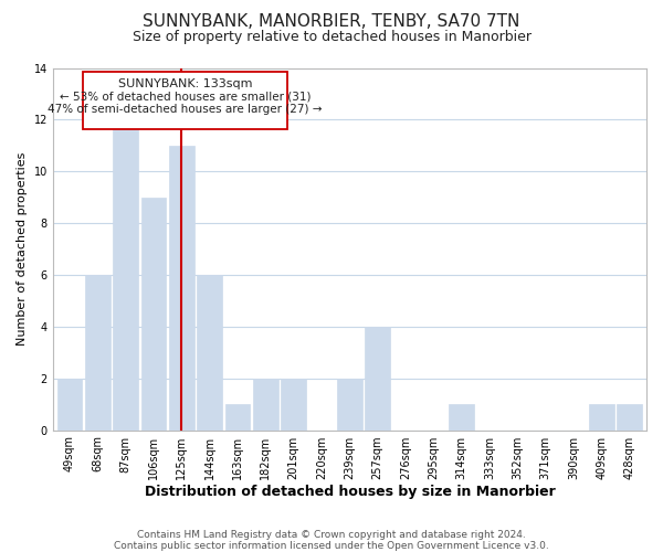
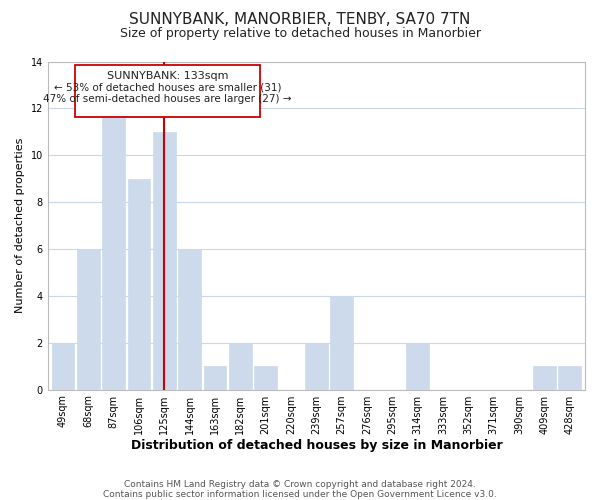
201sqm: 2 -> 1
314sqm: 1 -> 2
